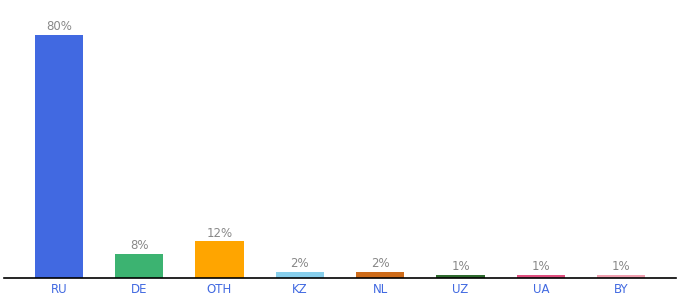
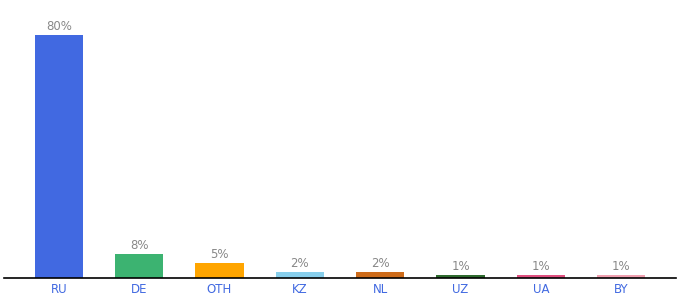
OTH: 12% -> 5%
